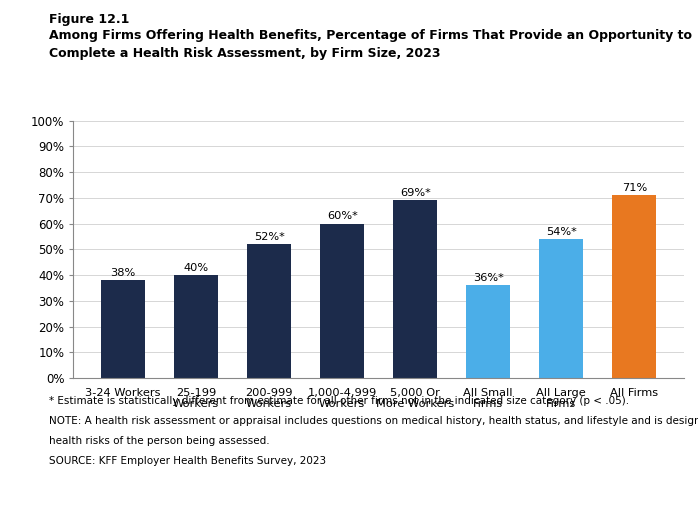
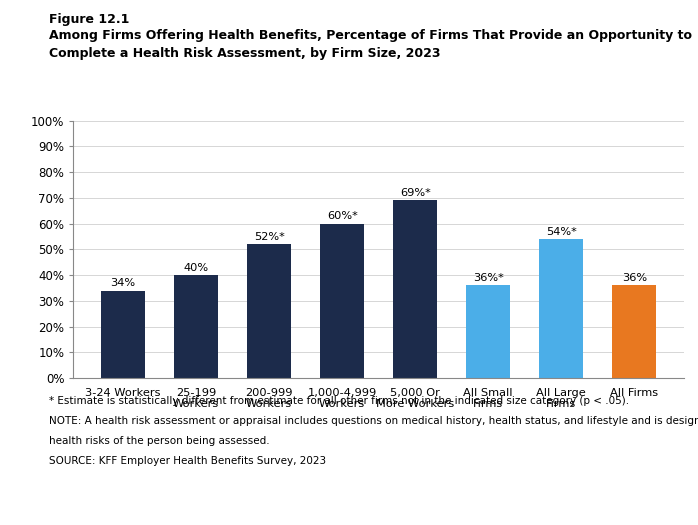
3-24 Workers: 38% -> 34%
All Firms: 71% -> 36%
